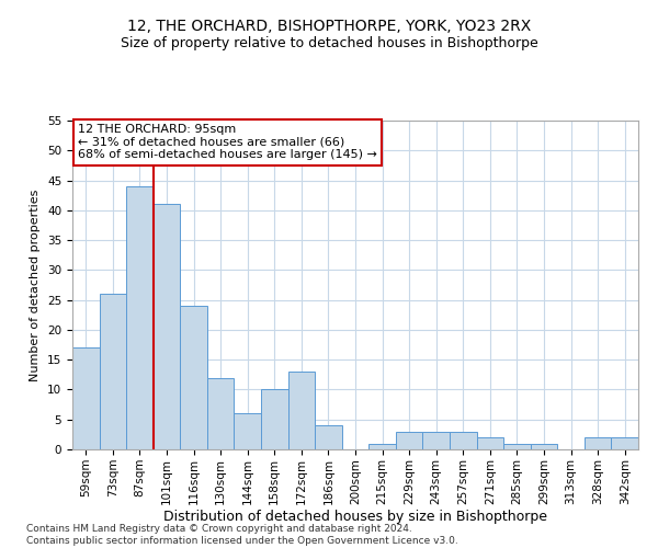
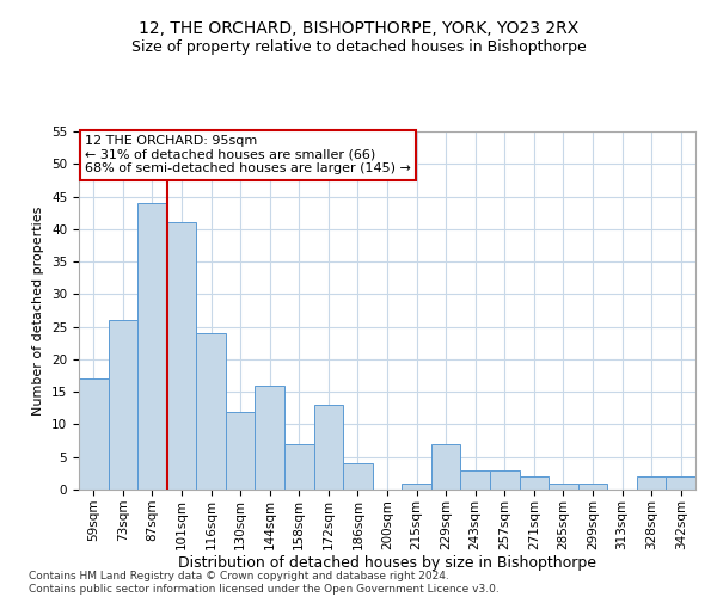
144sqm: 6 -> 16
158sqm: 10 -> 7
229sqm: 3 -> 7
